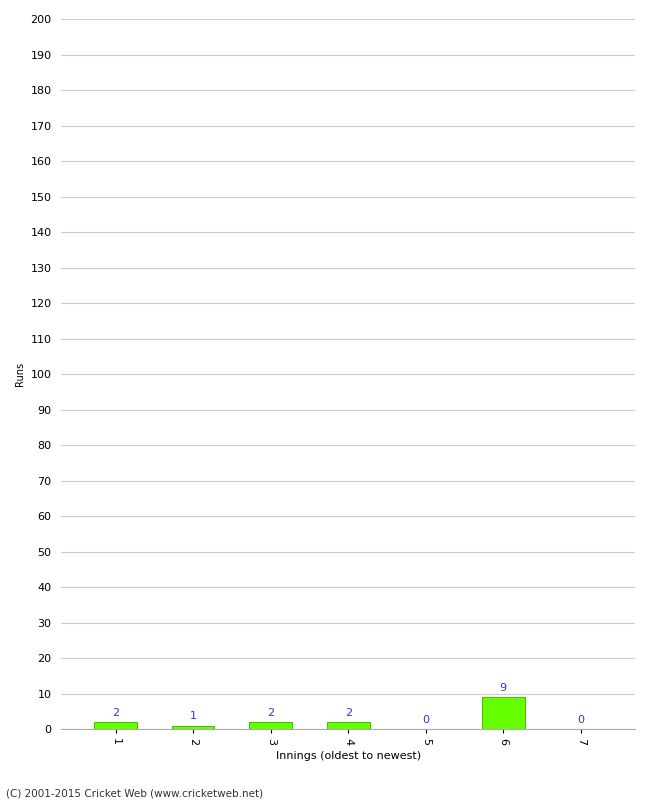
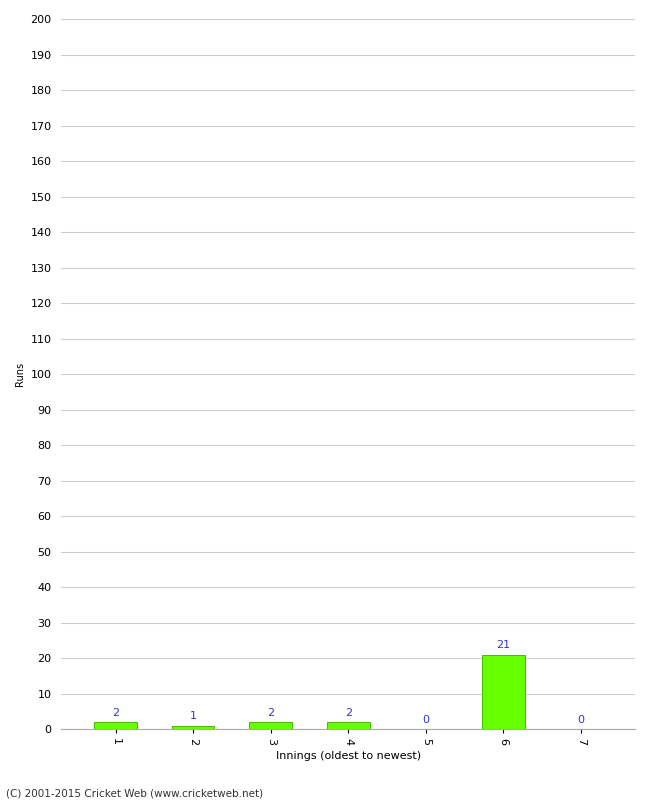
6: 9 -> 21
